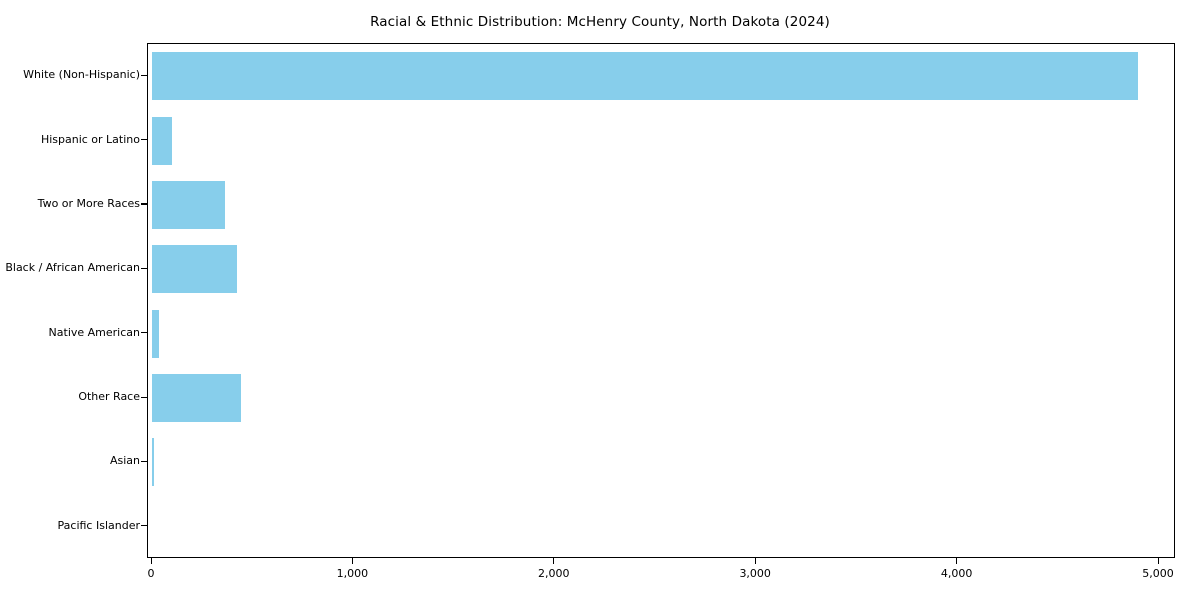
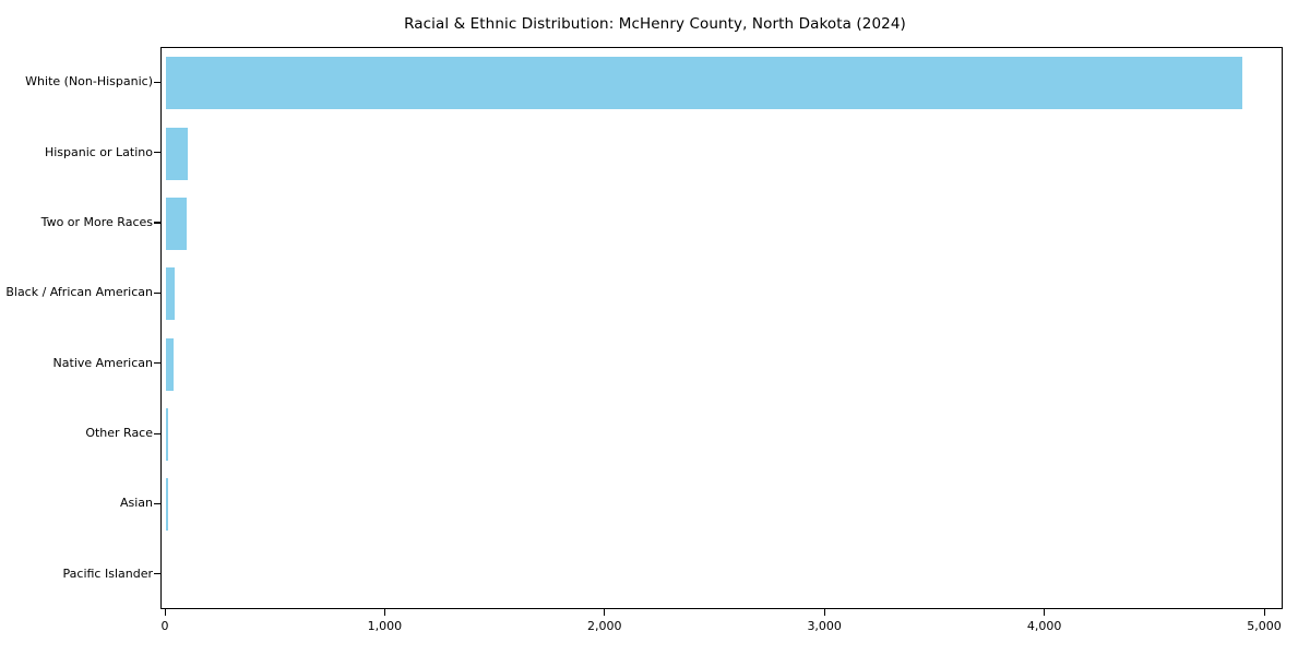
Two or More Races: 360 -> 100
Black / African American: 420 -> 40
Other Race: 440 -> 10
